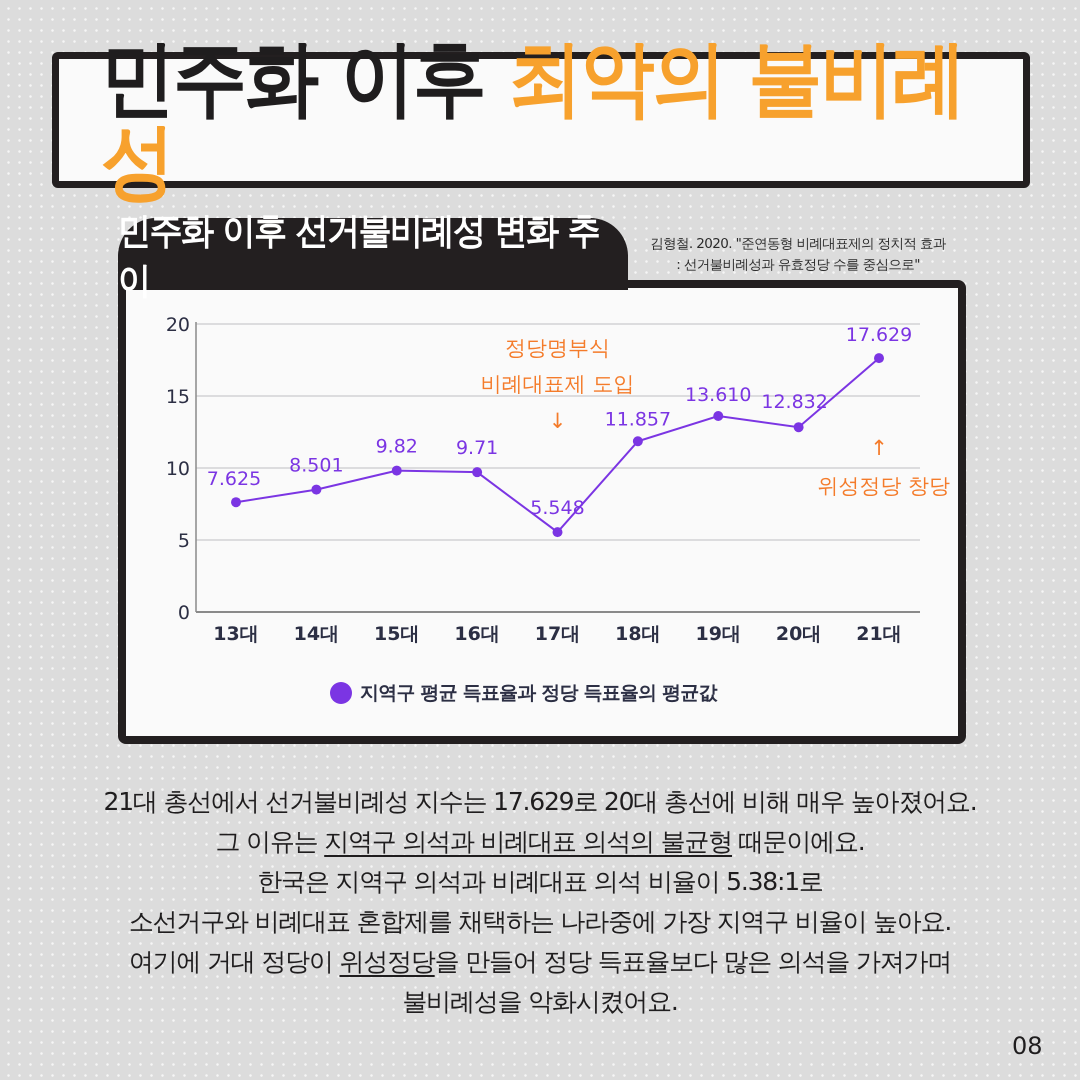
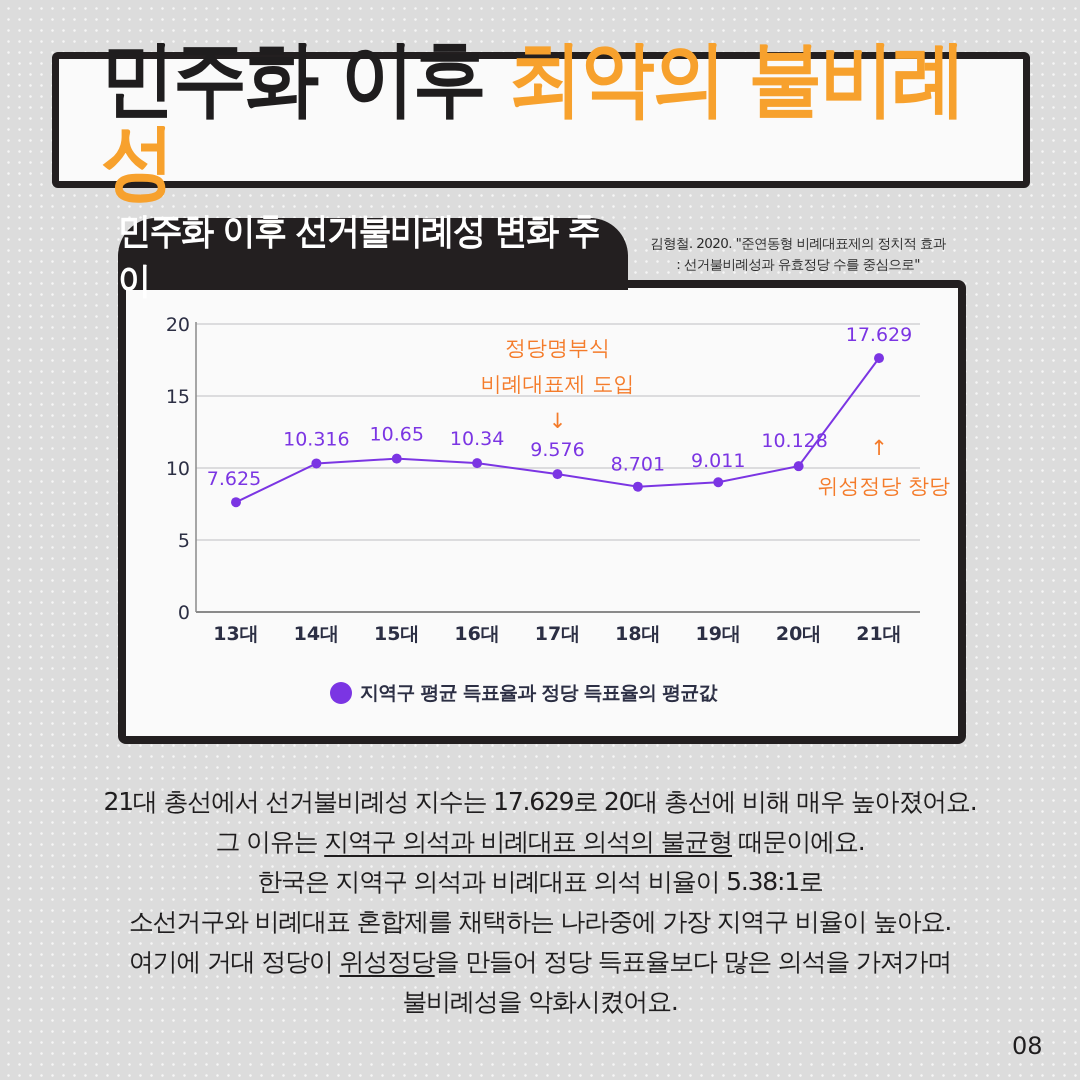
14대: 8.501 -> 10.316
15대: 9.82 -> 10.65
16대: 9.71 -> 10.34
17대: 5.548 -> 9.576
18대: 11.857 -> 8.701
19대: 13.610 -> 9.011
20대: 12.832 -> 10.128
